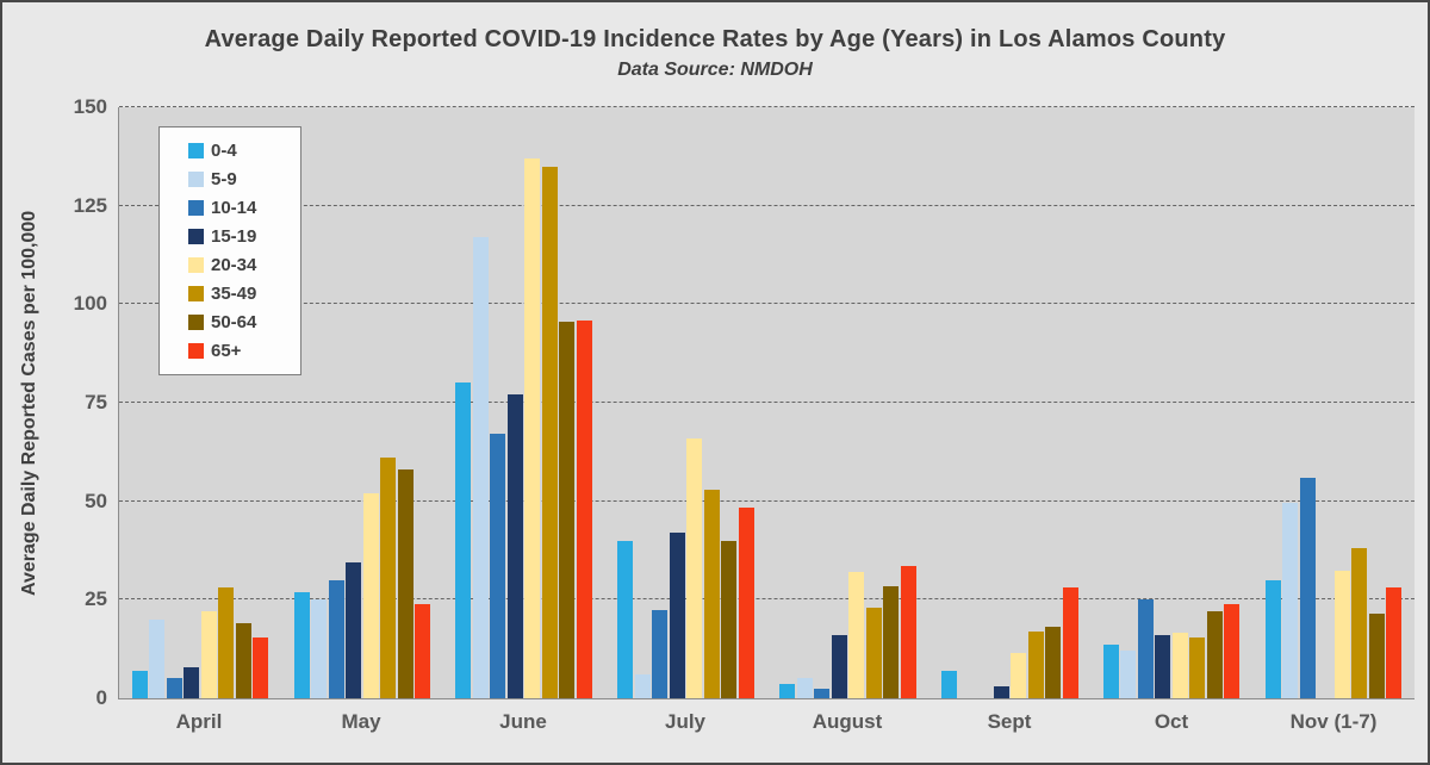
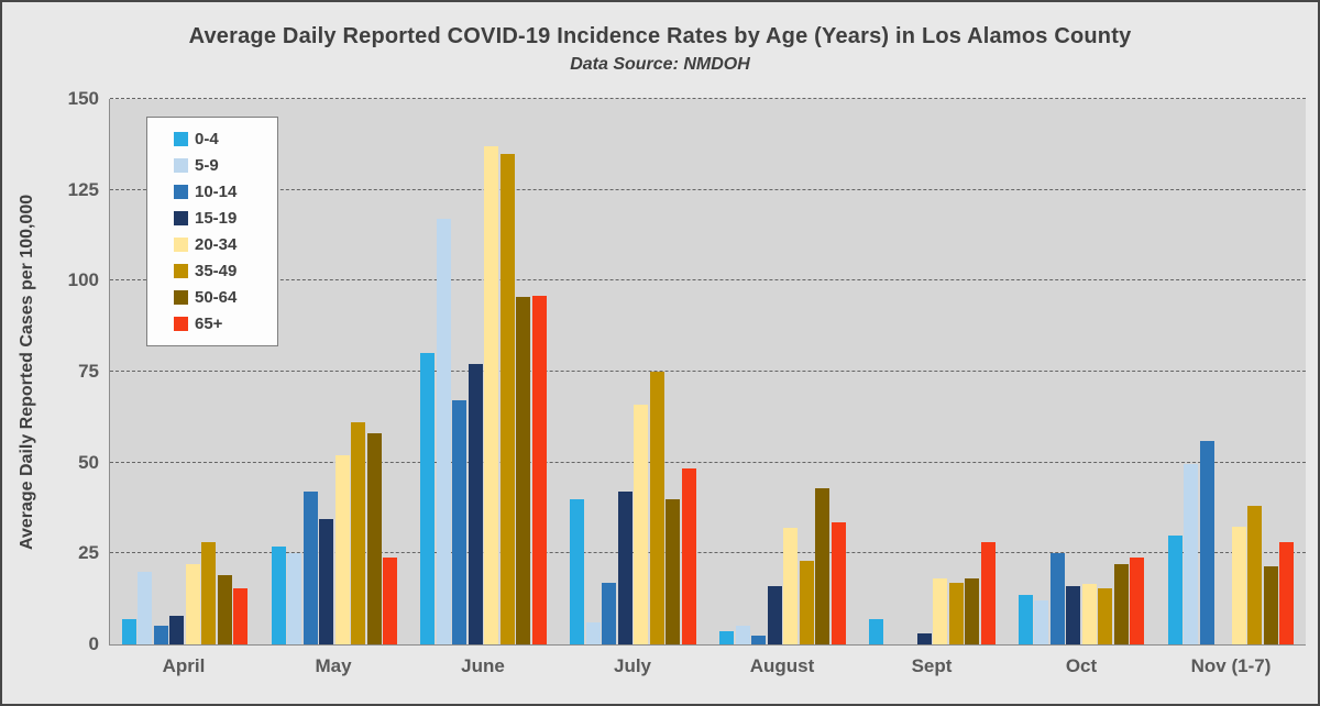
10-14/May: 30 -> 42
10-14/July: 22 -> 17
35-49/July: 53 -> 75
50-64/August: 28 -> 43
20-34/Sept: 12 -> 18
